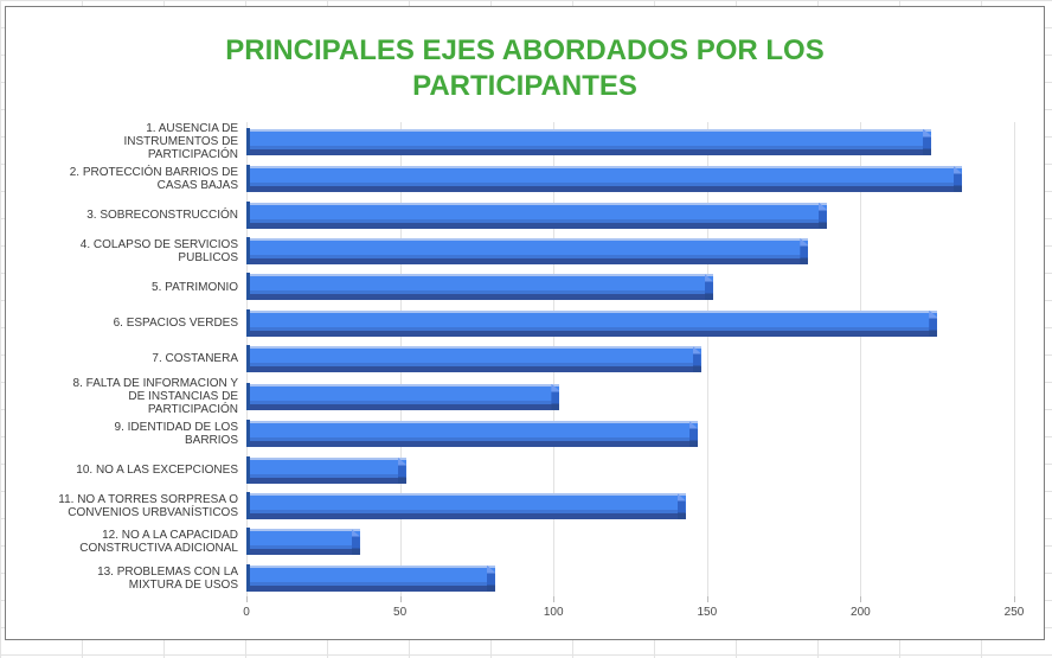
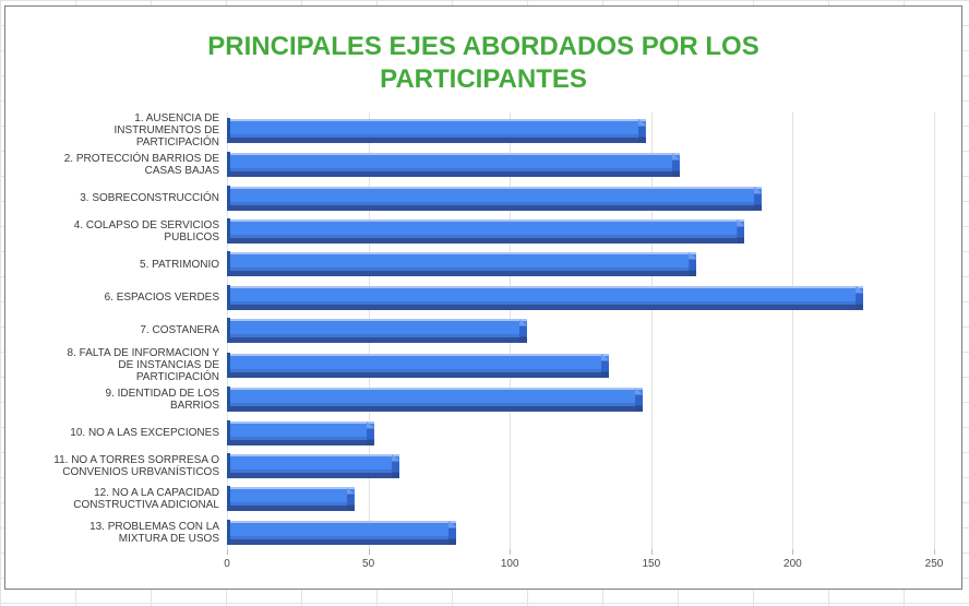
1. AUSENCIA DE INSTRUMENTOS DE PARTICIPACIÓN: 223 -> 148
2. PROTECCIÓN BARRIOS DE CASAS BAJAS: 233 -> 160
5. PATRIMONIO: 152 -> 166
7. COSTANERA: 148 -> 106
8. FALTA DE INFORMACION Y DE INSTANCIAS DE PARTICIPACIÓN: 102 -> 135
11. NO A TORRES SORPRESA O CONVENIOS URBVANÍSTICOS: 143 -> 61
12. NO A LA CAPACIDAD CONSTRUCTIVA ADICIONAL: 37 -> 45
